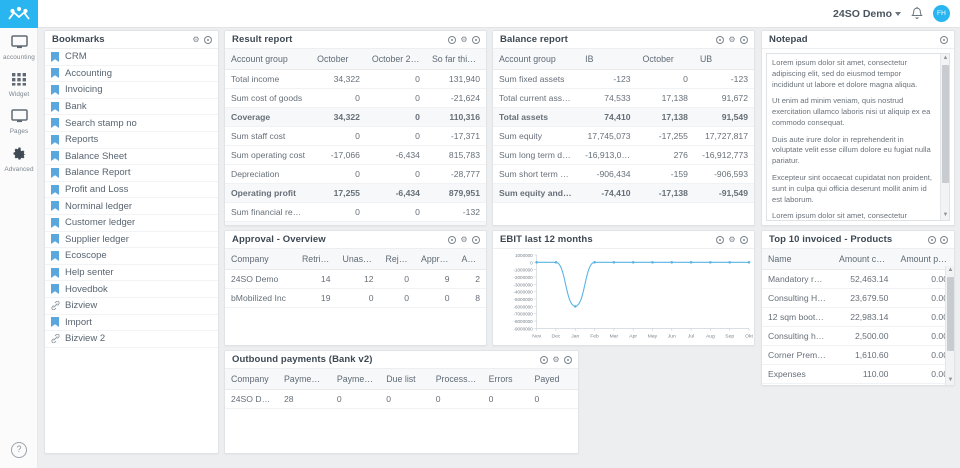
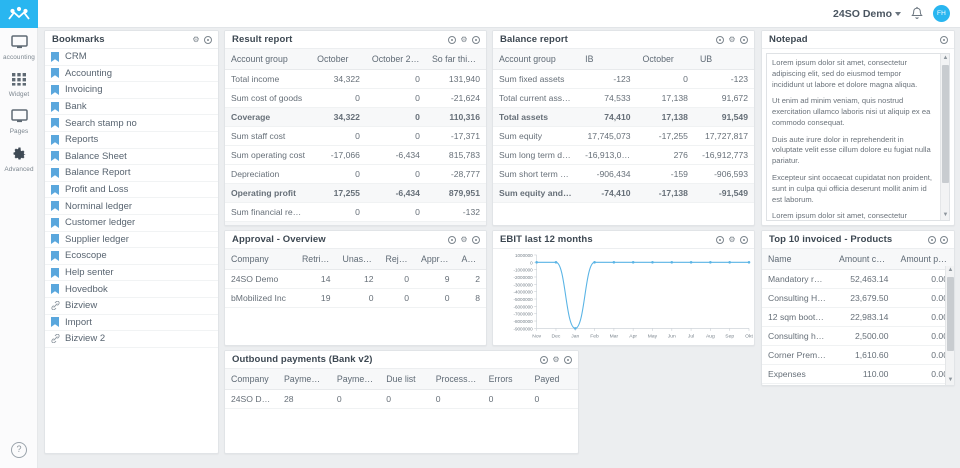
Jan: -6000000 -> -9000000
